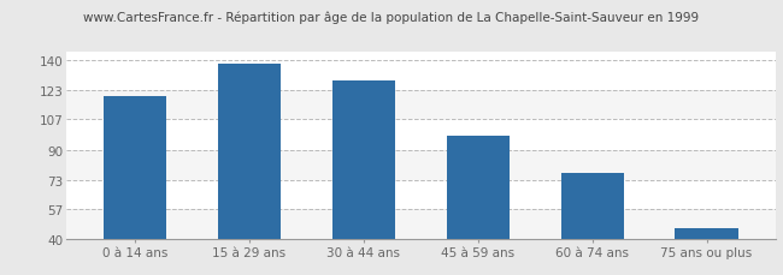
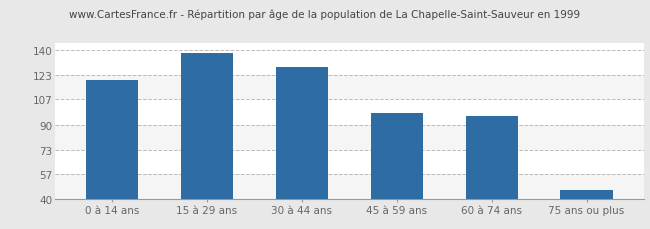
60 à 74 ans: 77 -> 96
